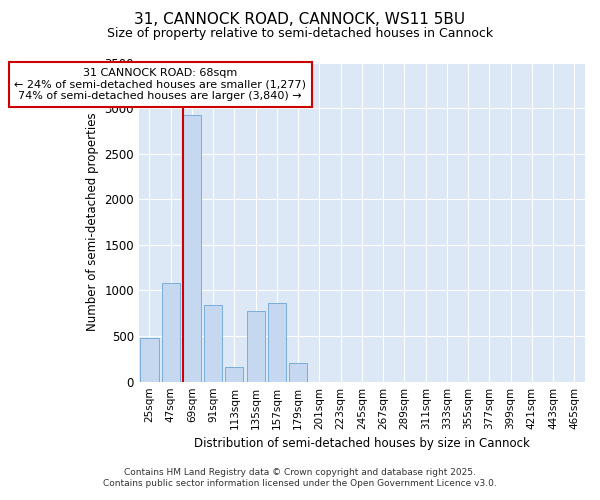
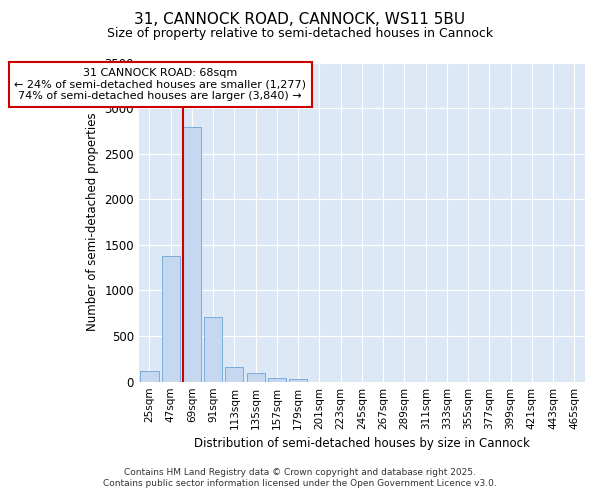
25sqm: 480 -> 120
47sqm: 1080 -> 1380
69sqm: 2920 -> 2790
91sqm: 840 -> 710
135sqm: 780 -> 90
157sqm: 860 -> 40
179sqm: 200 -> 30
